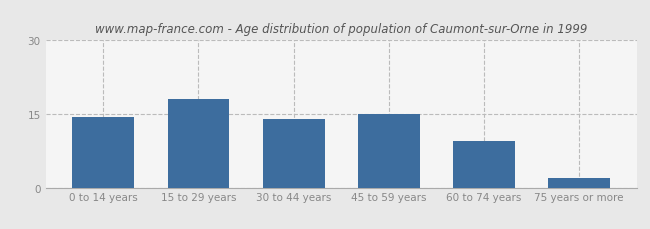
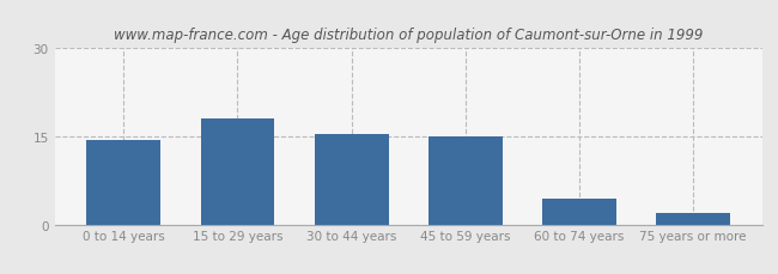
30 to 44 years: 14.0 -> 15.5
60 to 74 years: 9.5 -> 4.5
